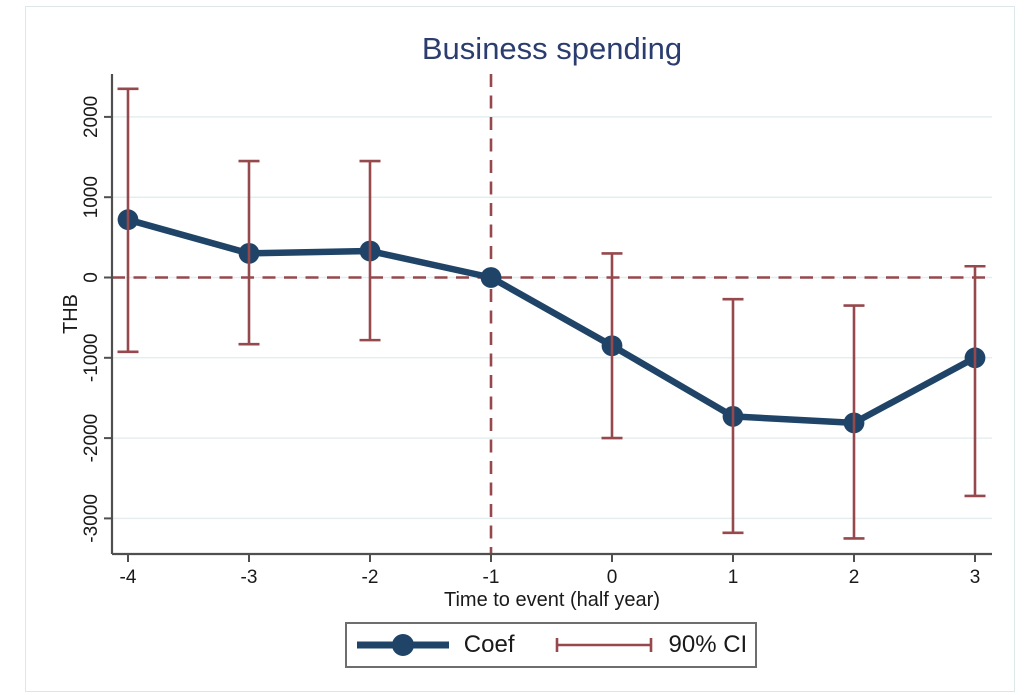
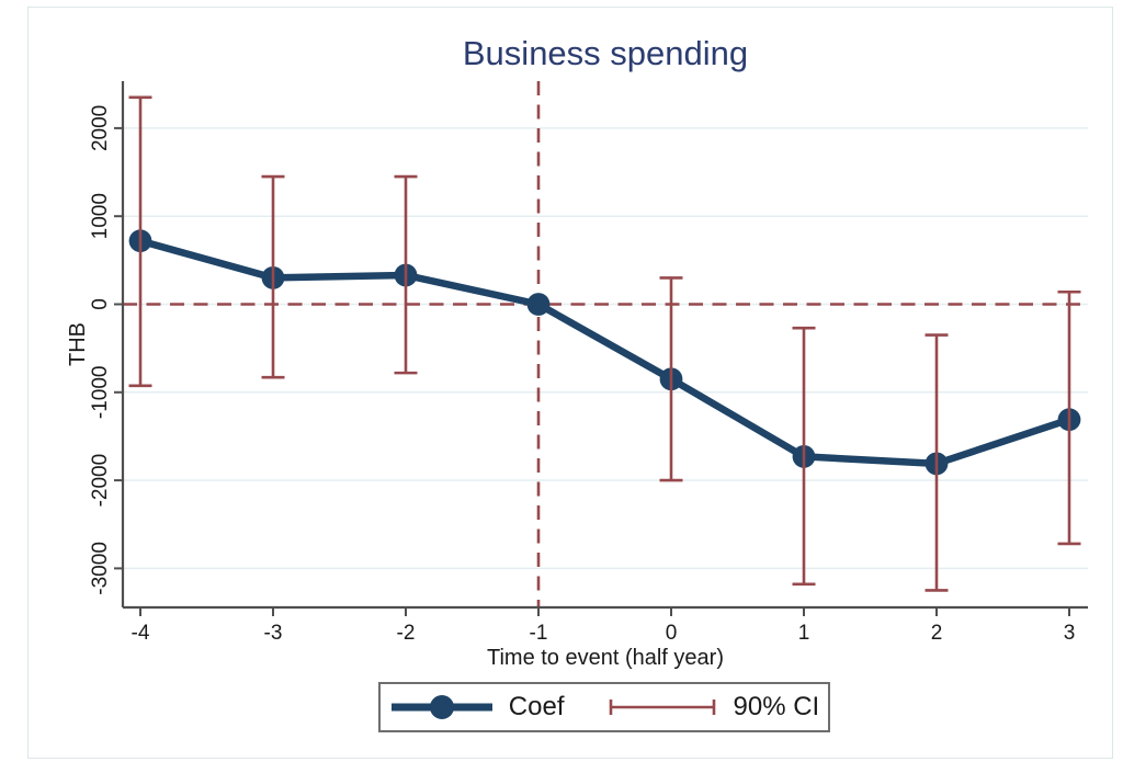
Coef/3: -1000 -> -1300
